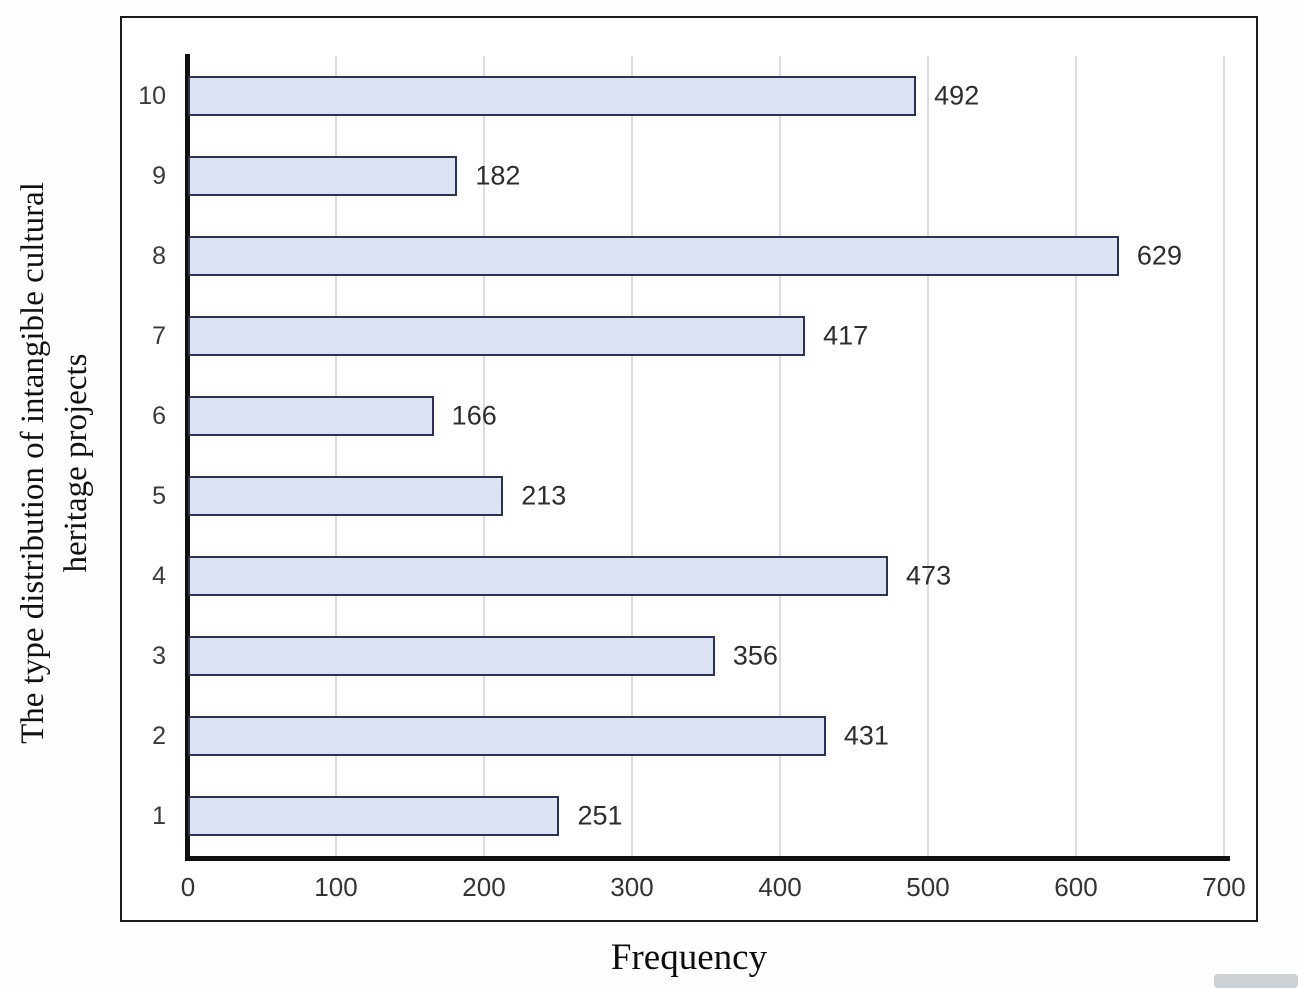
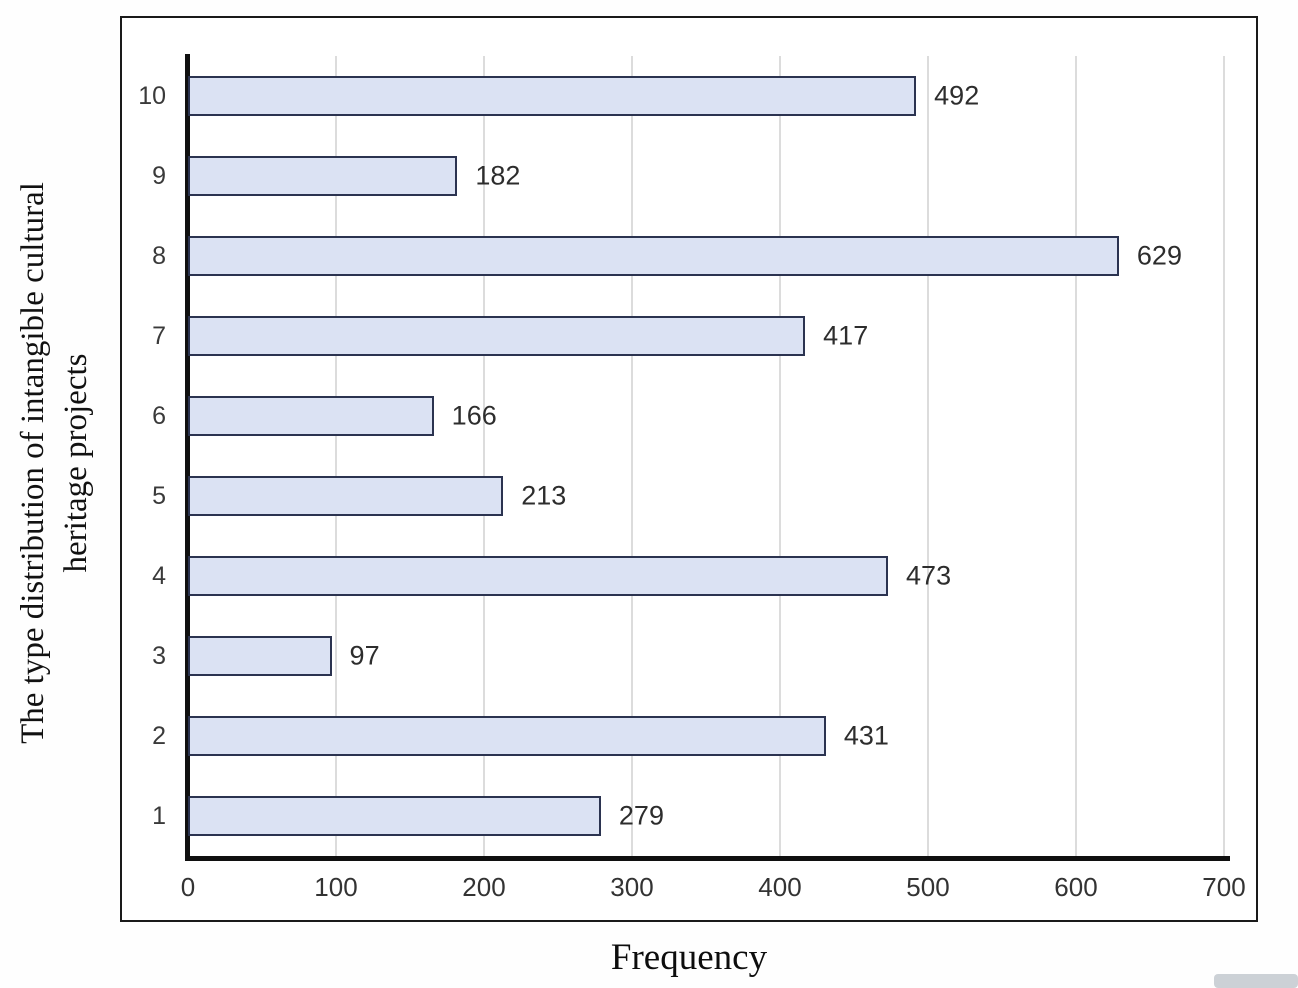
1: 251 -> 279
3: 356 -> 97
